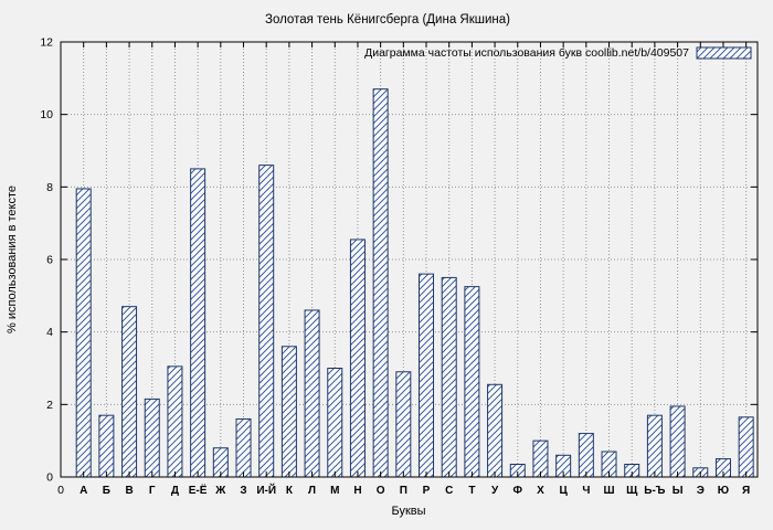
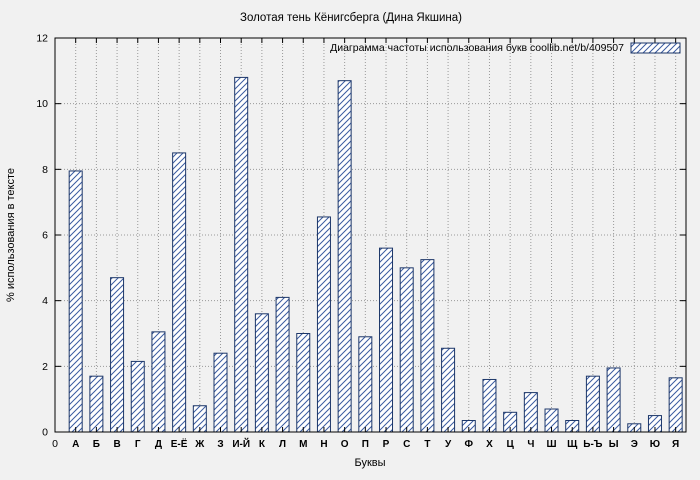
З: 1.6 -> 2.4
И-Й: 8.6 -> 10.8
Л: 4.6 -> 4.1
С: 5.5 -> 5.0
Х: 1.0 -> 1.6
